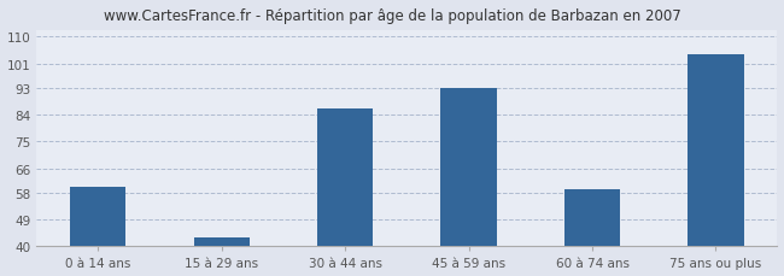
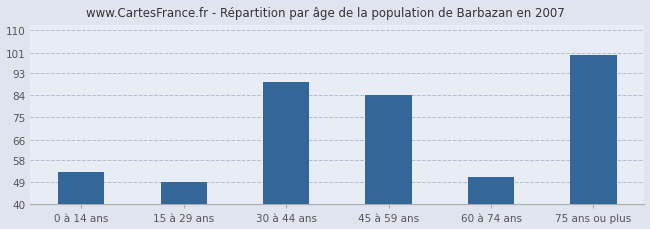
0 à 14 ans: 60 -> 53
15 à 29 ans: 43 -> 49
30 à 44 ans: 86 -> 89
45 à 59 ans: 93 -> 84
60 à 74 ans: 59 -> 51
75 ans ou plus: 104 -> 100
